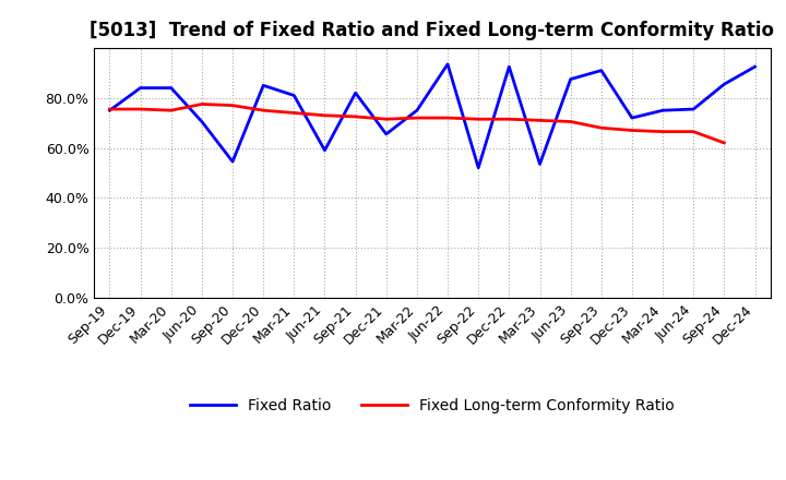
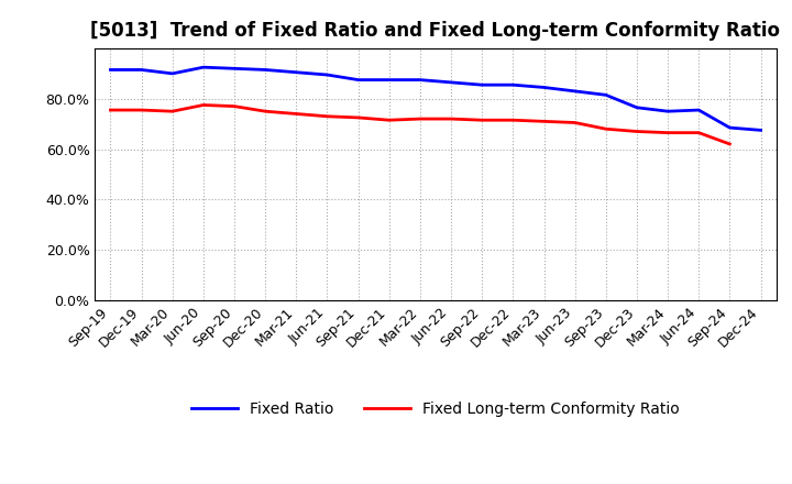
Fixed Ratio/Sep-19: 75.0% -> 91.5%
Fixed Ratio/Dec-19: 84.0% -> 91.5%
Fixed Ratio/Mar-20: 84.0% -> 90.0%
Fixed Ratio/Jun-20: 70.5% -> 92.5%
Fixed Ratio/Sep-20: 54.5% -> 92.0%
Fixed Ratio/Dec-20: 85.0% -> 91.5%
Fixed Ratio/Mar-21: 81.0% -> 90.5%
Fixed Ratio/Jun-21: 59.0% -> 89.5%
Fixed Ratio/Sep-21: 82.0% -> 87.5%
Fixed Ratio/Dec-21: 65.5% -> 87.5%
Fixed Ratio/Mar-22: 75.0% -> 87.5%
Fixed Ratio/Jun-22: 93.5% -> 86.5%
Fixed Ratio/Sep-22: 52.0% -> 85.5%
Fixed Ratio/Dec-22: 92.5% -> 85.5%
Fixed Ratio/Mar-23: 53.5% -> 84.5%
Fixed Ratio/Jun-23: 87.5% -> 83.0%
Fixed Ratio/Sep-23: 91.0% -> 81.5%
Fixed Ratio/Dec-23: 72.0% -> 76.5%
Fixed Ratio/Sep-24: 85.5% -> 68.5%
Fixed Ratio/Dec-24: 92.5% -> 67.5%
